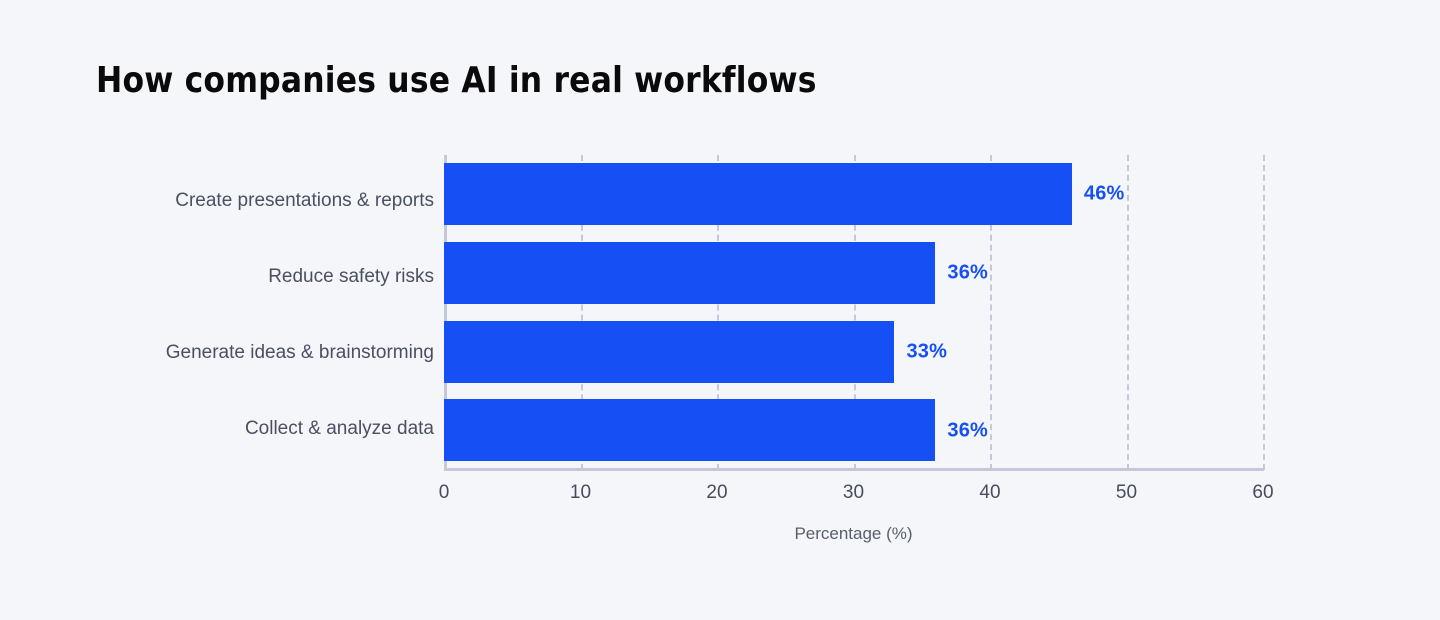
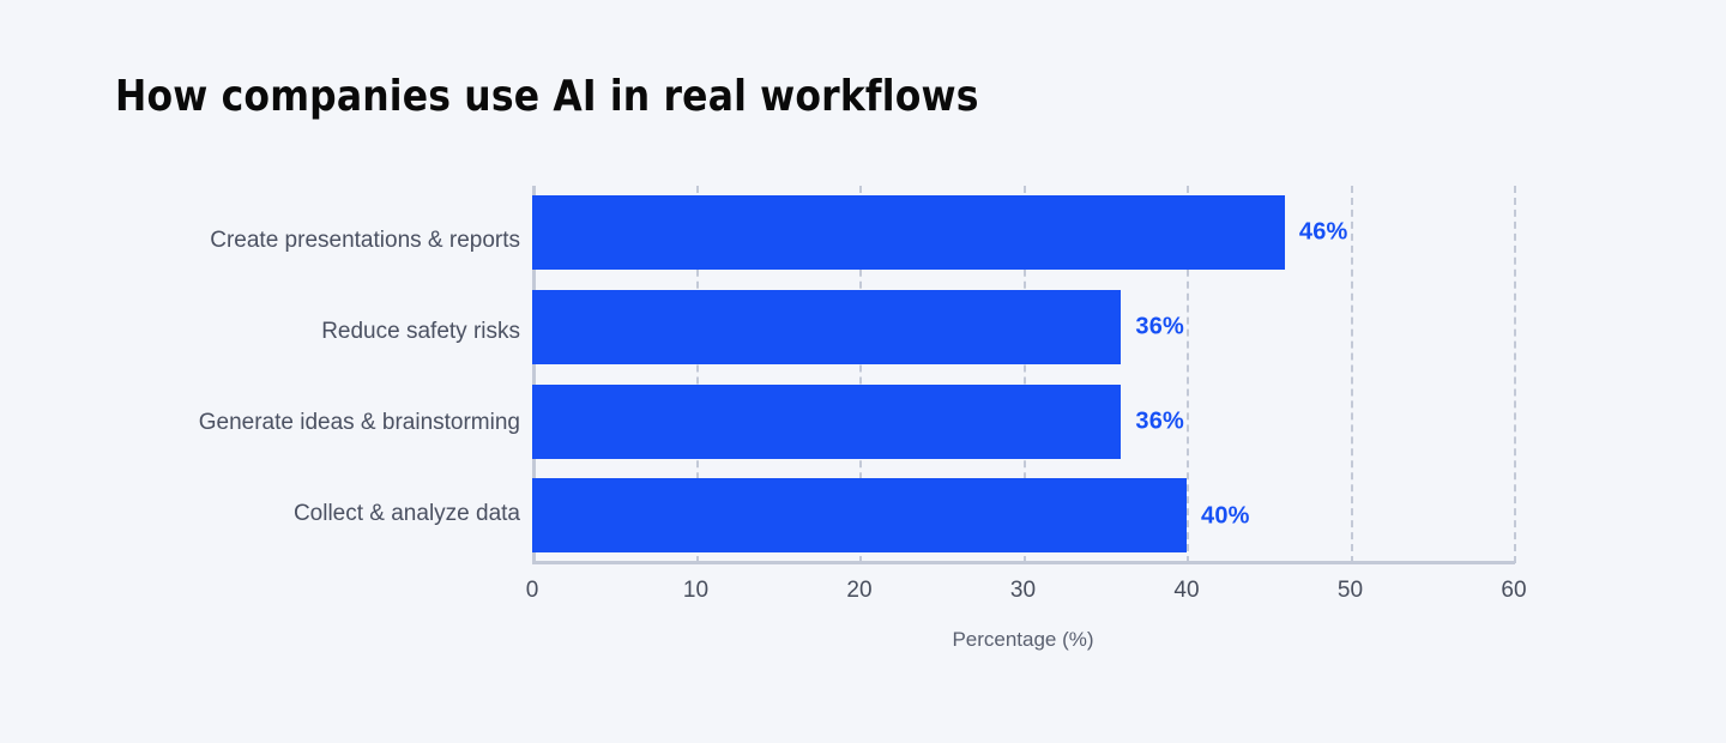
Generate ideas & brainstorming: 33% -> 36%
Collect & analyze data: 36% -> 40%
